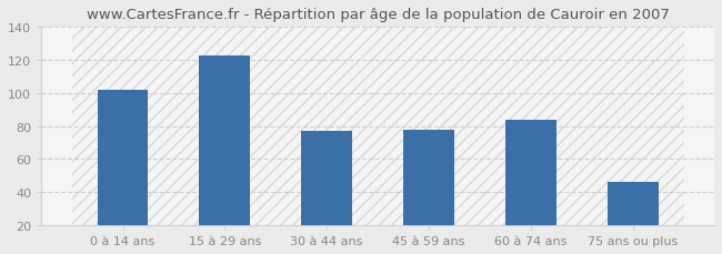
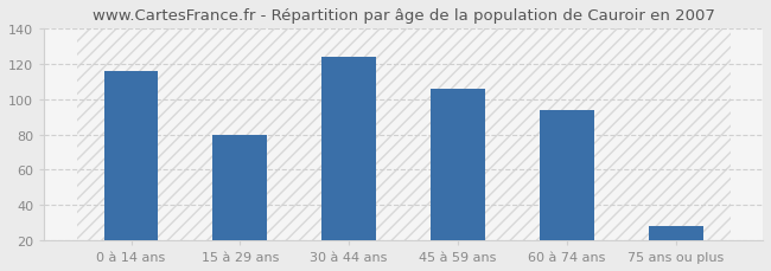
0 à 14 ans: 102 -> 116
15 à 29 ans: 123 -> 80
30 à 44 ans: 77 -> 124
45 à 59 ans: 78 -> 106
60 à 74 ans: 84 -> 94
75 ans ou plus: 46 -> 28
